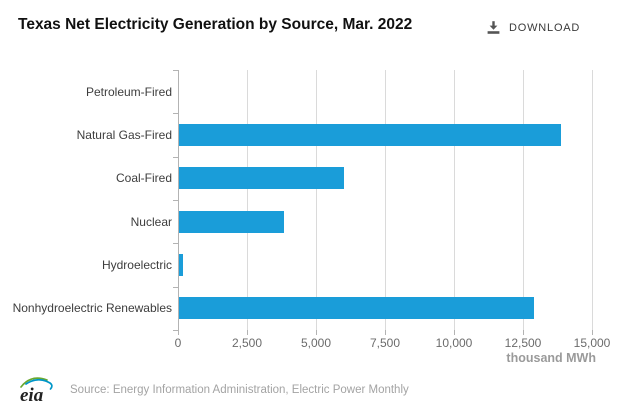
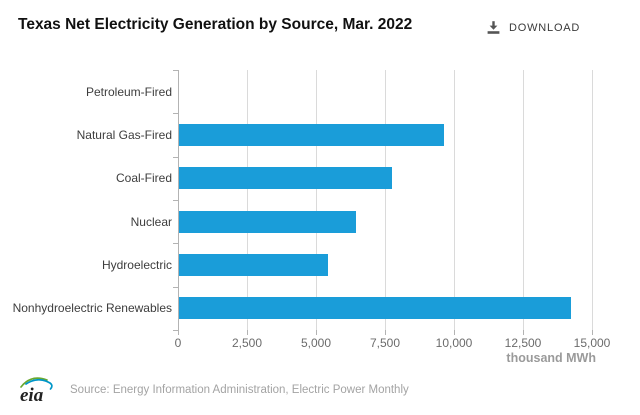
Natural Gas-Fired: 13800 -> 9600
Coal-Fired: 6000 -> 7700
Nuclear: 3800 -> 6400
Hydroelectric: 100 -> 5400
Nonhydroelectric Renewables: 12900 -> 14200
